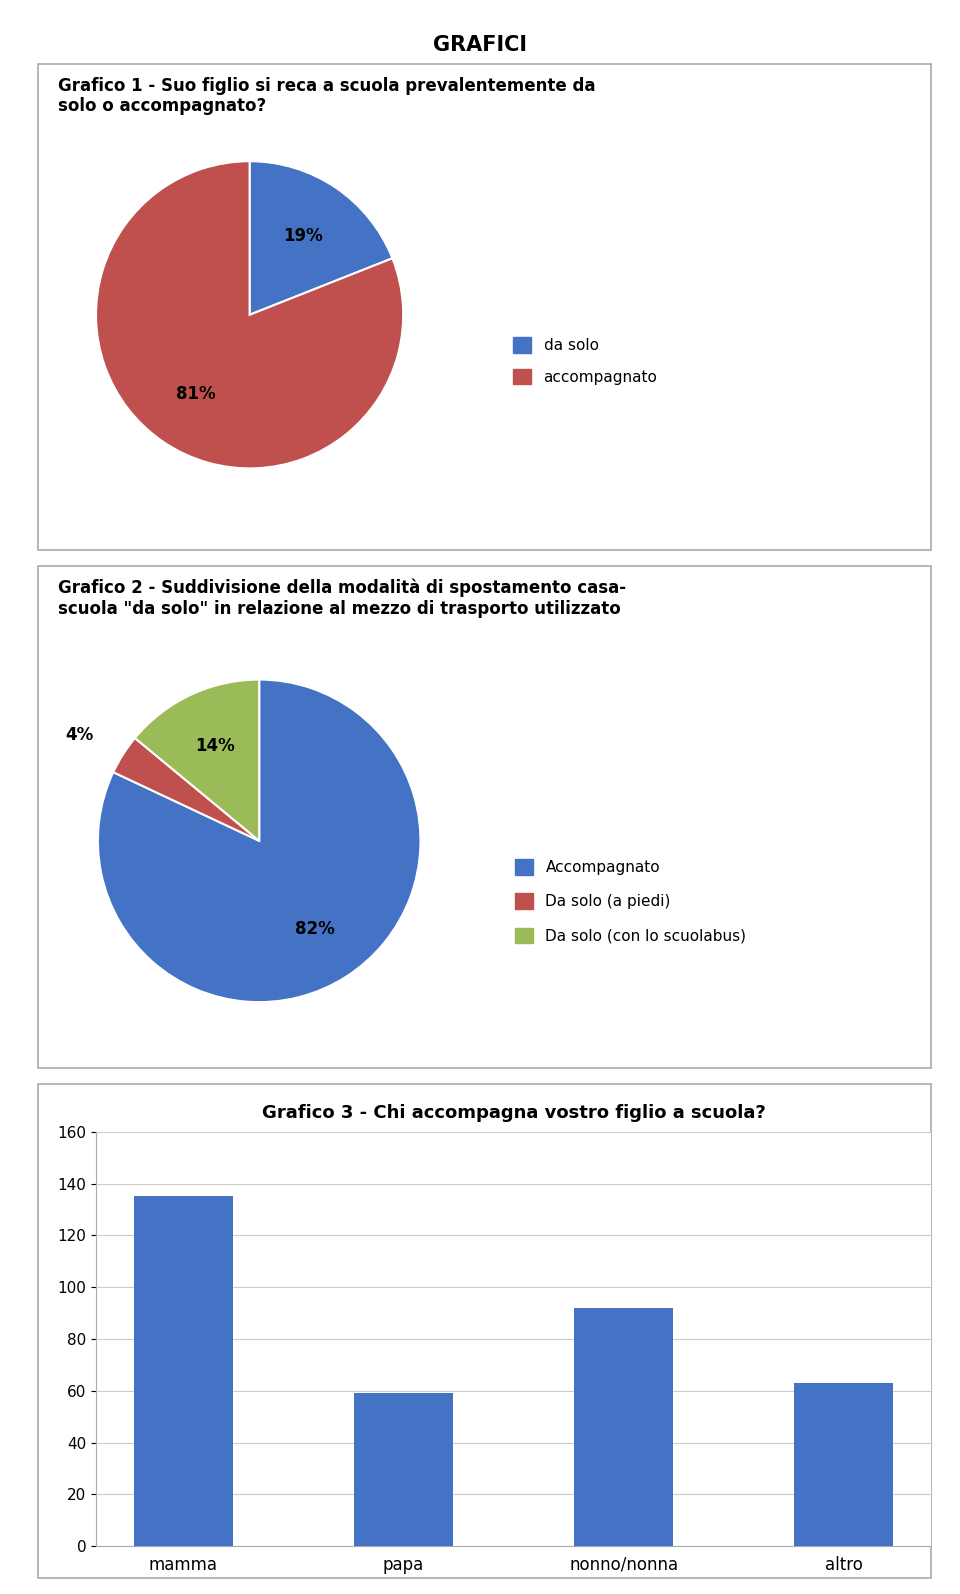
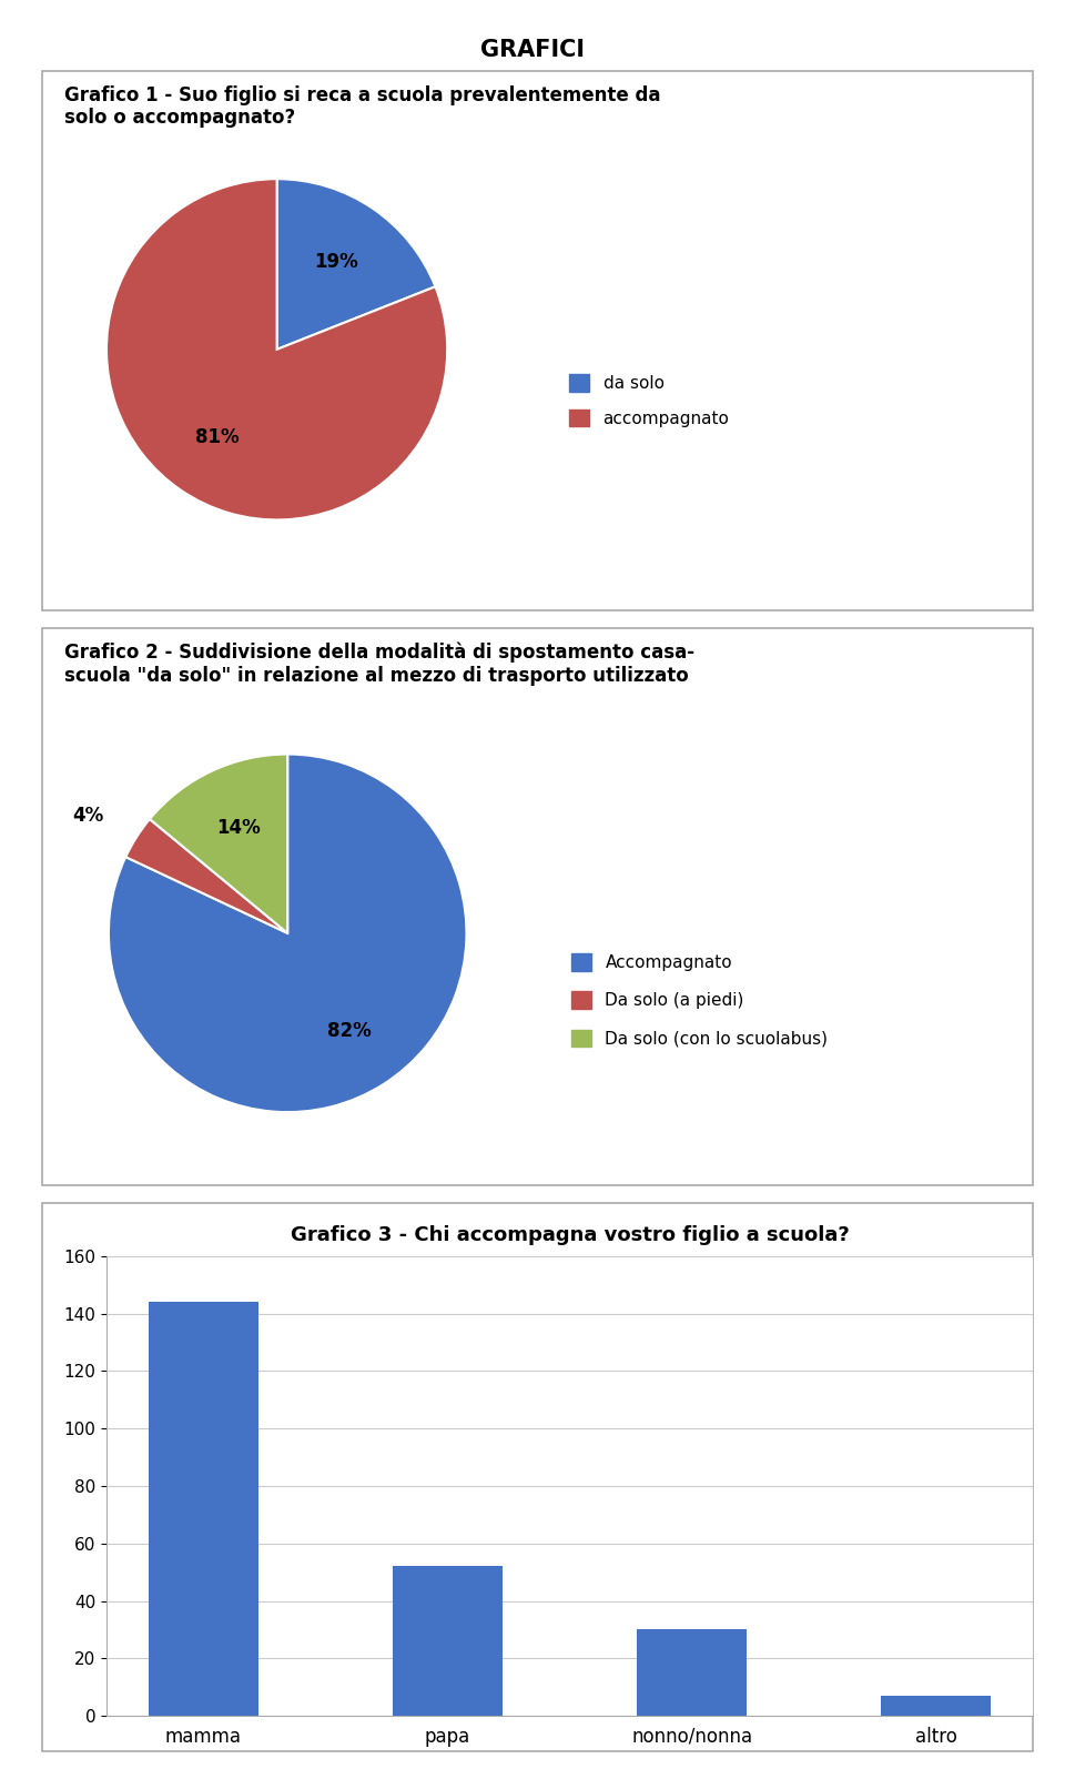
mamma: 135 -> 144
papa: 59 -> 52
nonno/nonna: 92 -> 30
altro: 63 -> 7
